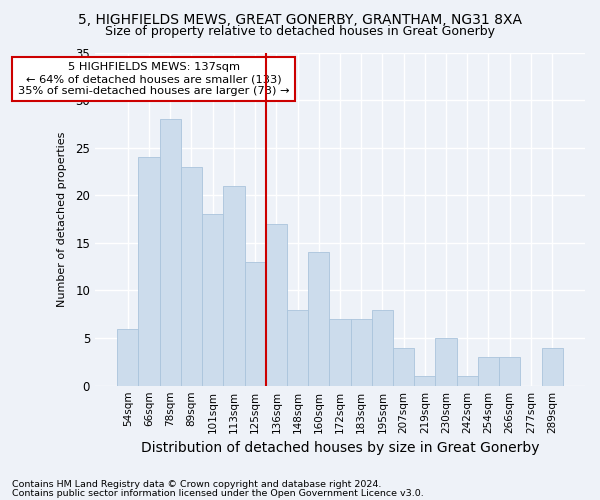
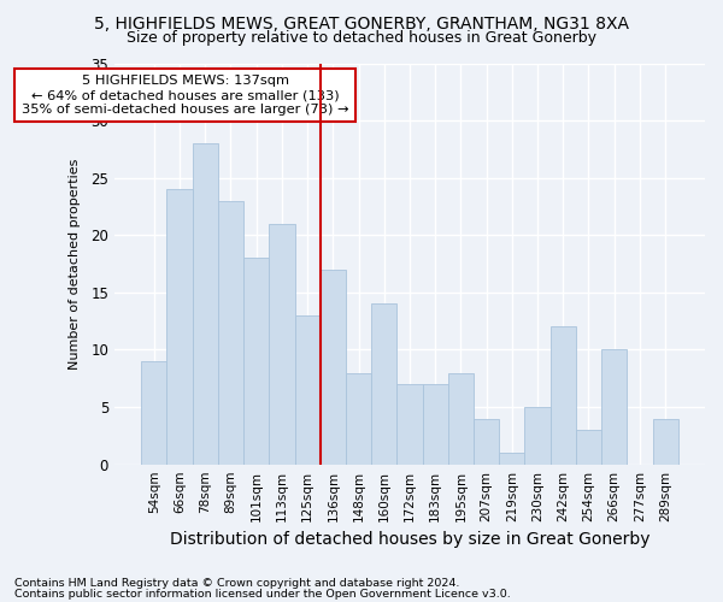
54sqm: 6 -> 9
242sqm: 1 -> 12
266sqm: 3 -> 10
